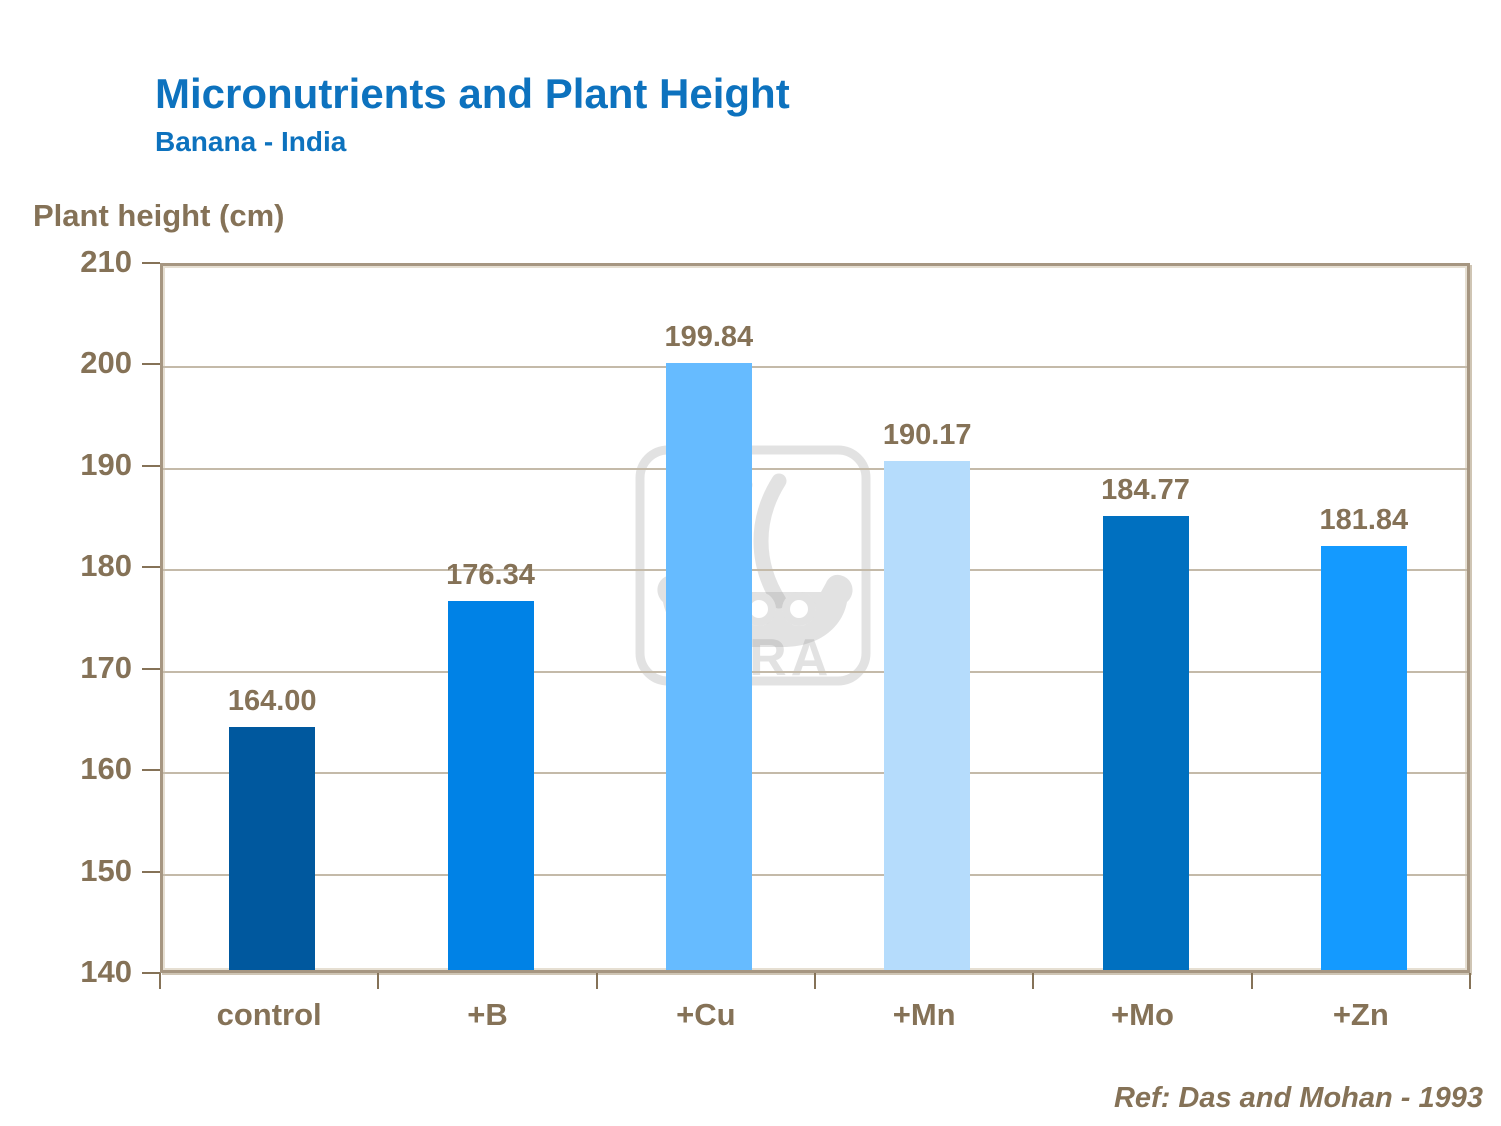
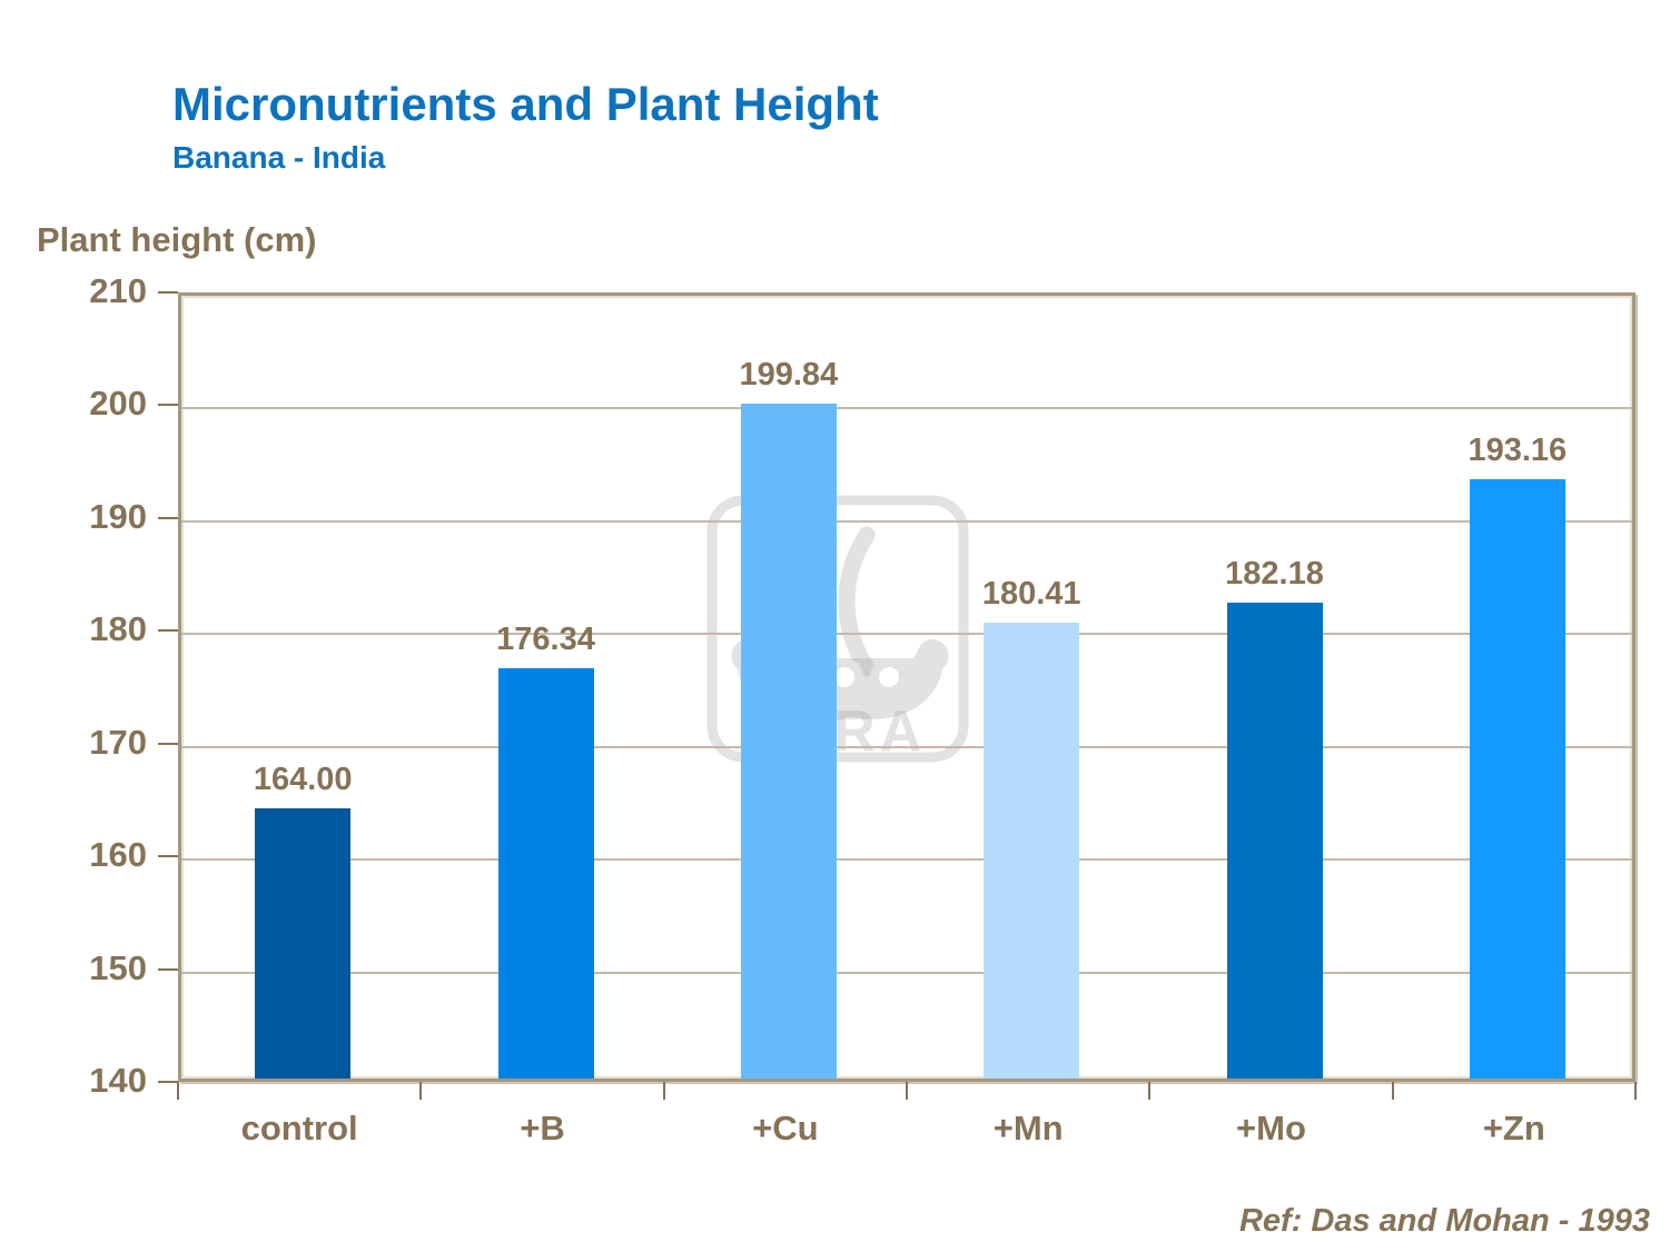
+Mn: 190.17 -> 180.41
+Mo: 184.77 -> 182.18
+Zn: 181.84 -> 193.16
